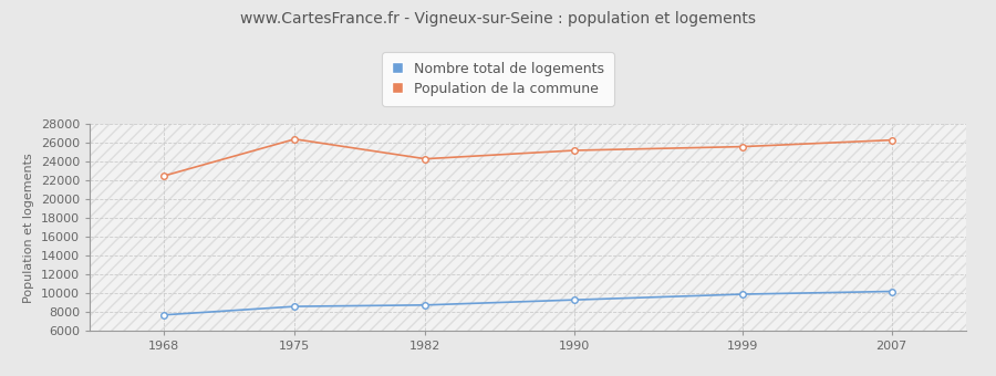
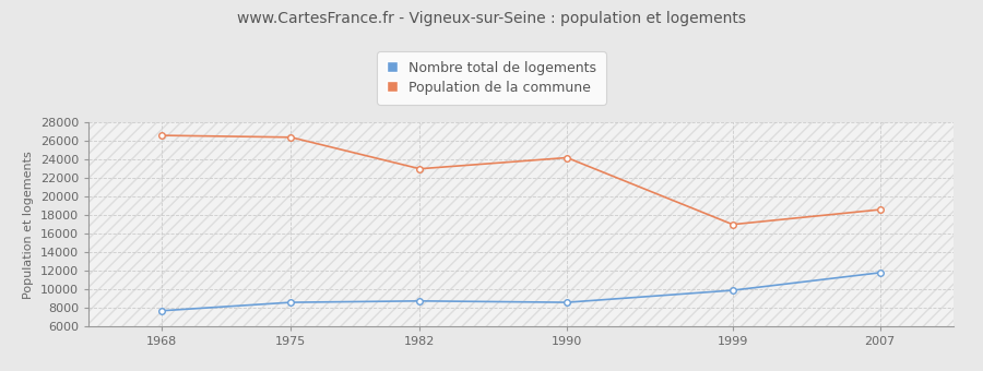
Population de la commune/1968: 22500 -> 26600
Population de la commune/1982: 24300 -> 23000
Nombre total de logements/1990: 9300 -> 8600
Population de la commune/1990: 25200 -> 24200
Population de la commune/1999: 25600 -> 17000
Nombre total de logements/2007: 10200 -> 11800
Population de la commune/2007: 26300 -> 18600
